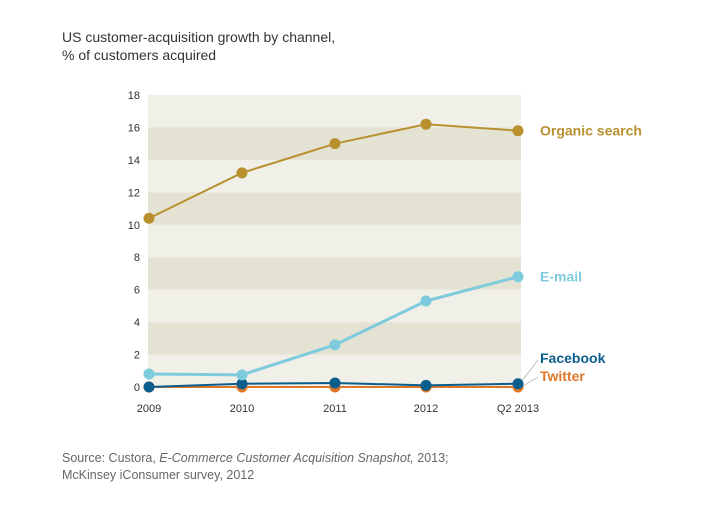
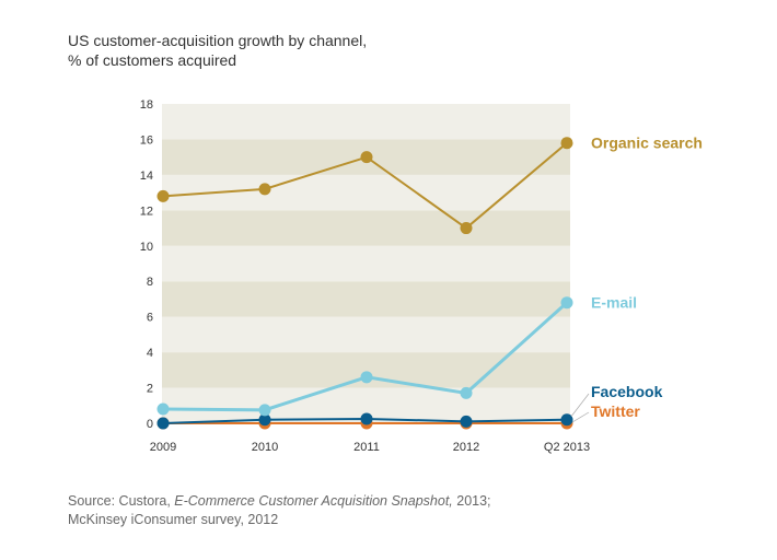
Organic search/2009: 10.4 -> 12.8
Organic search/2012: 16.2 -> 11.0
E-mail/2012: 5.3 -> 1.7
